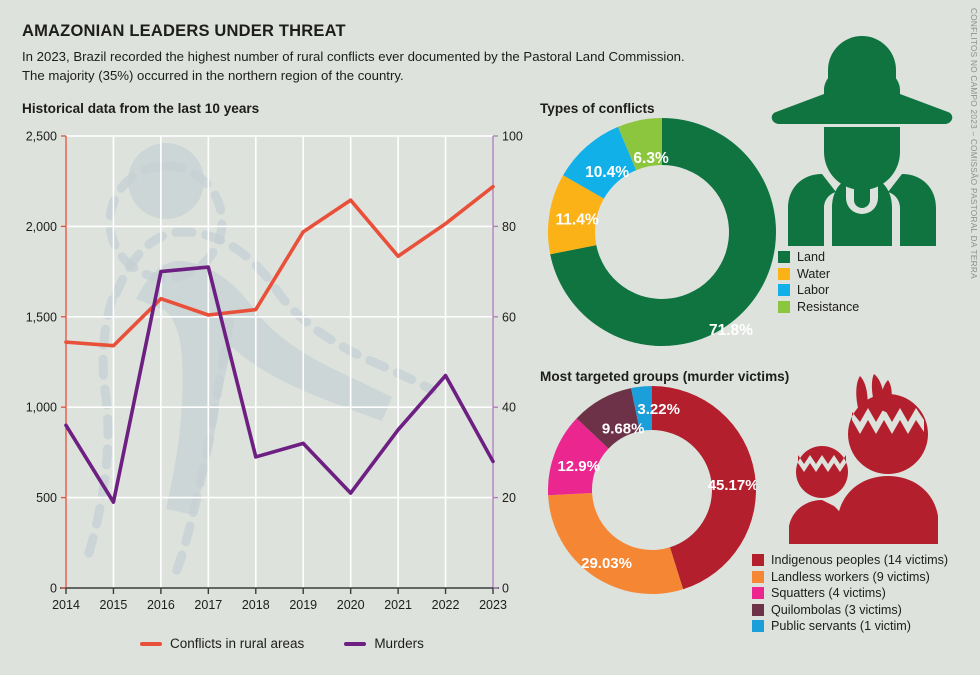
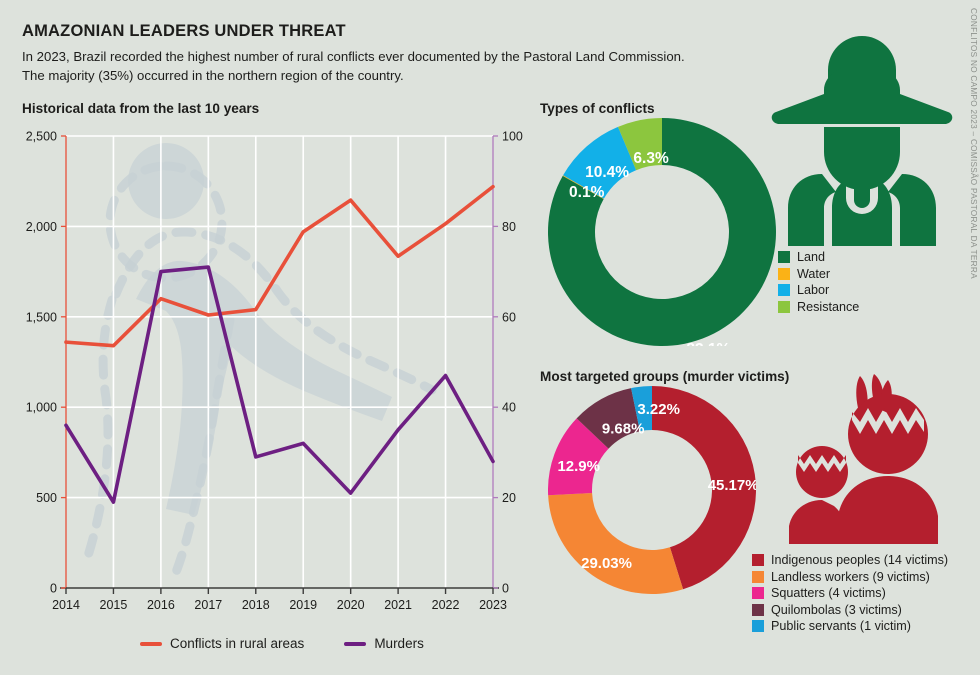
Types of conflicts/Land: 71.8% -> 83.1%
Types of conflicts/Water: 11.4% -> 0.1%
